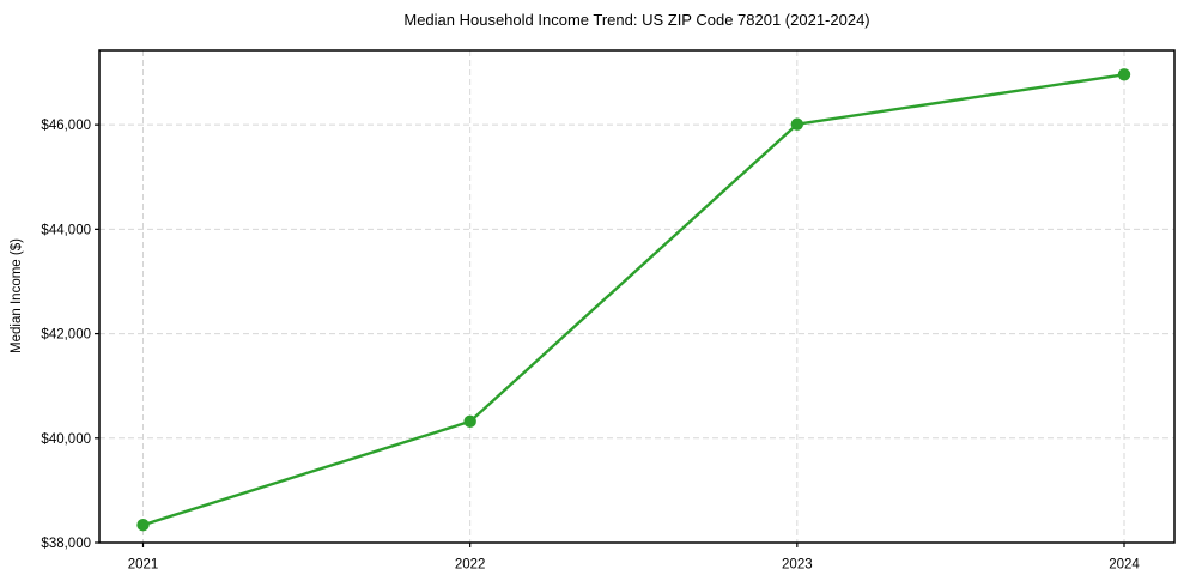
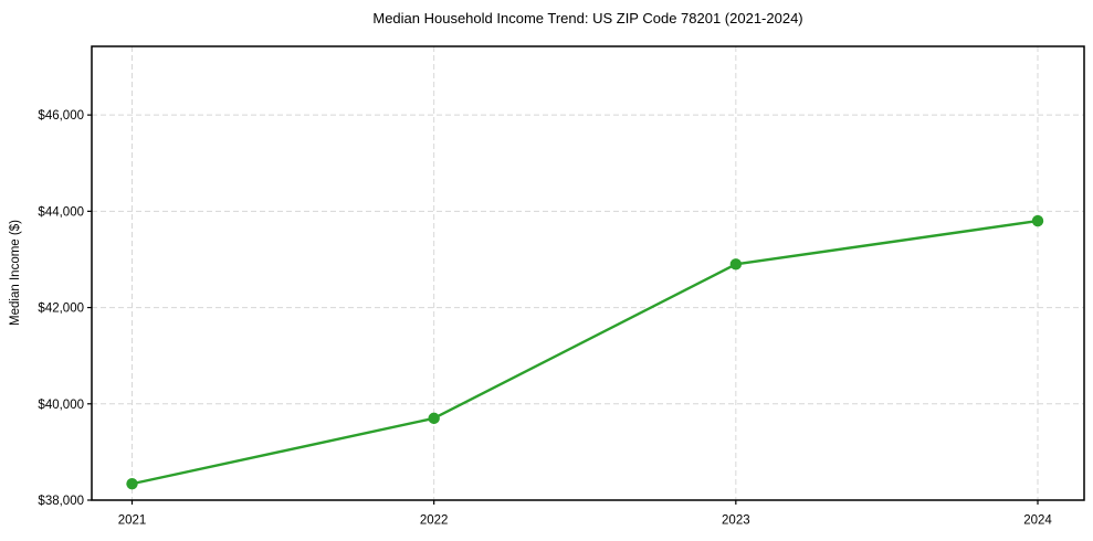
2022: $40300 -> $39700
2023: $46000 -> $42900
2024: $47000 -> $43800
